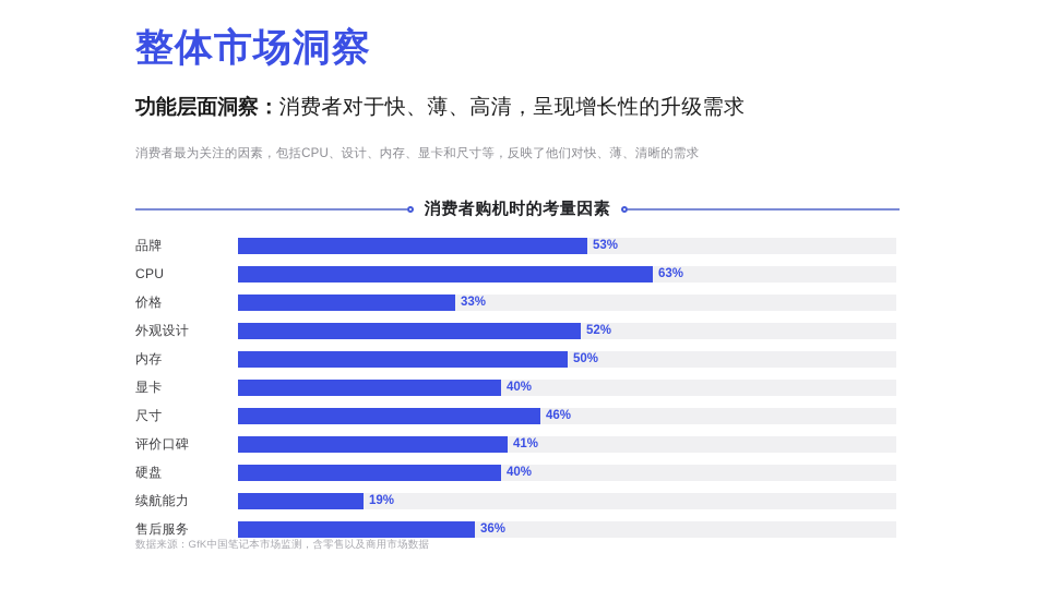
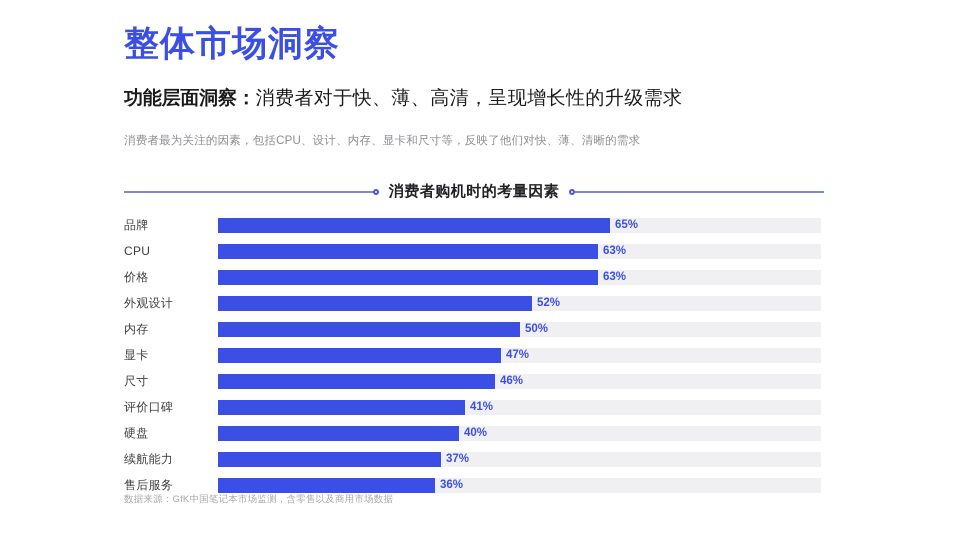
品牌: 53% -> 65%
价格: 33% -> 63%
显卡: 40% -> 47%
续航能力: 19% -> 37%
